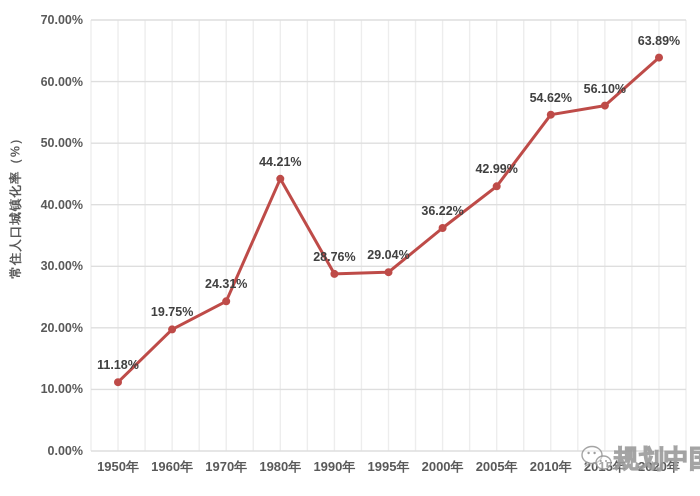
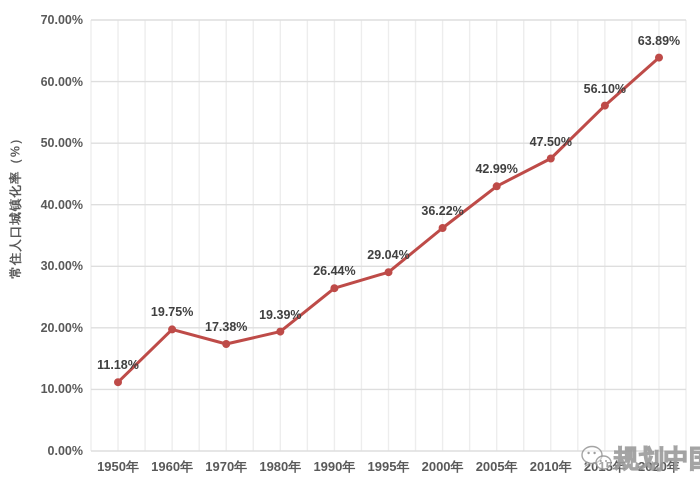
1970年: 24.31% -> 17.38%
1980年: 44.21% -> 19.39%
1990年: 28.76% -> 26.44%
2010年: 54.62% -> 47.50%
